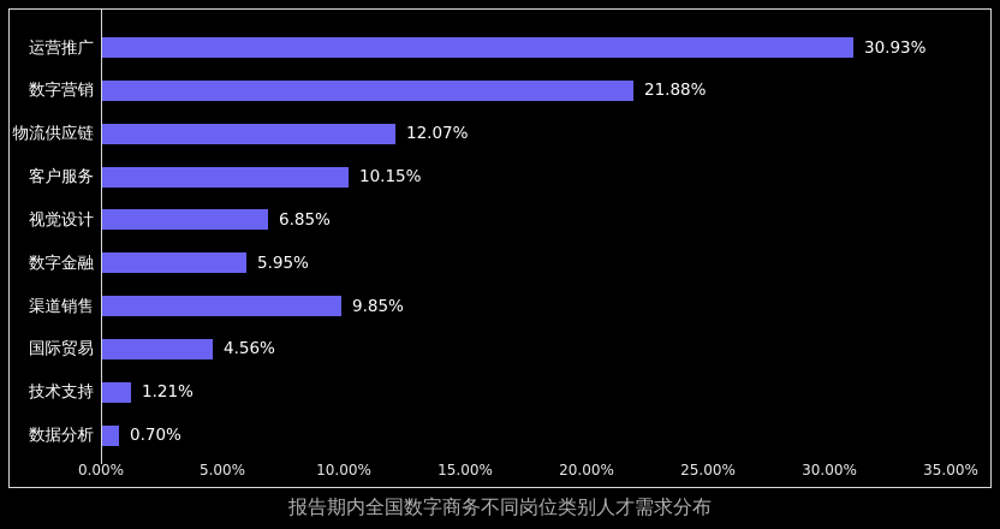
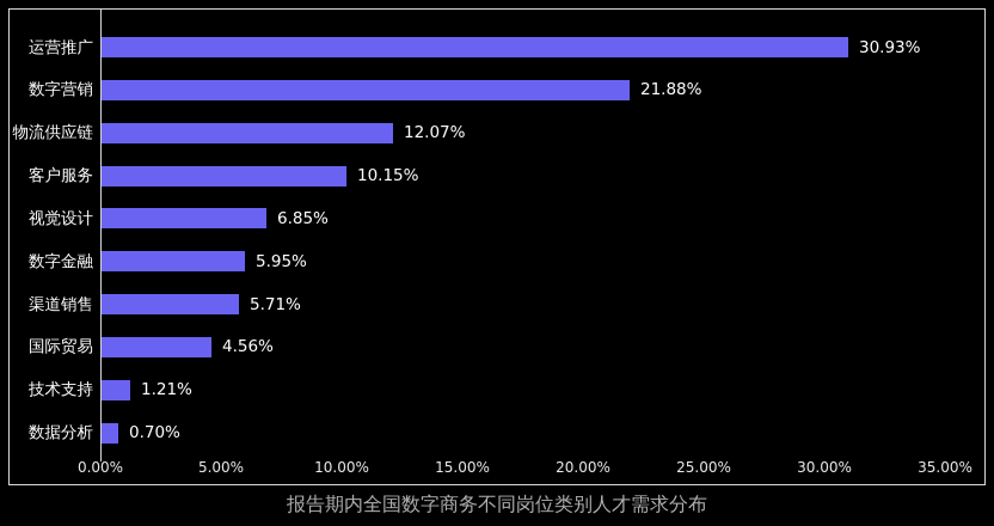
渠道销售: 9.85% -> 5.71%
